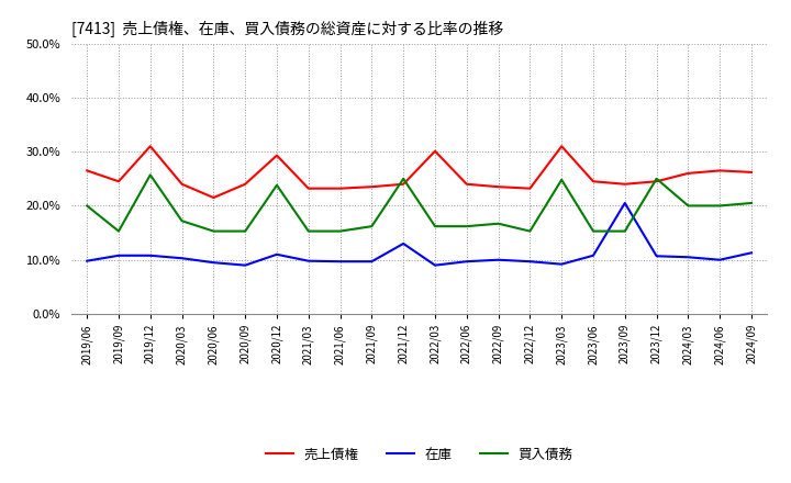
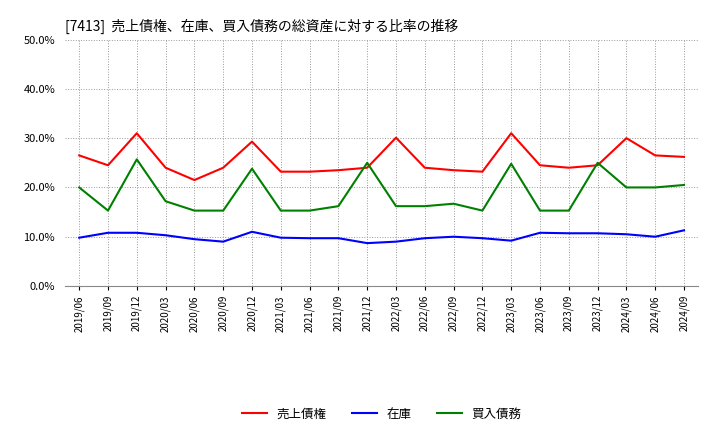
在庫/2021/12: 13.0% -> 8.7%
在庫/2023/09: 20.5% -> 10.7%
売上債権/2024/03: 26.0% -> 30.0%
